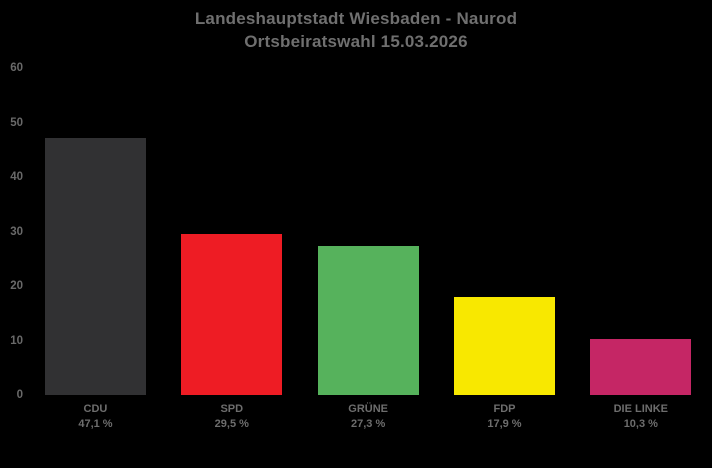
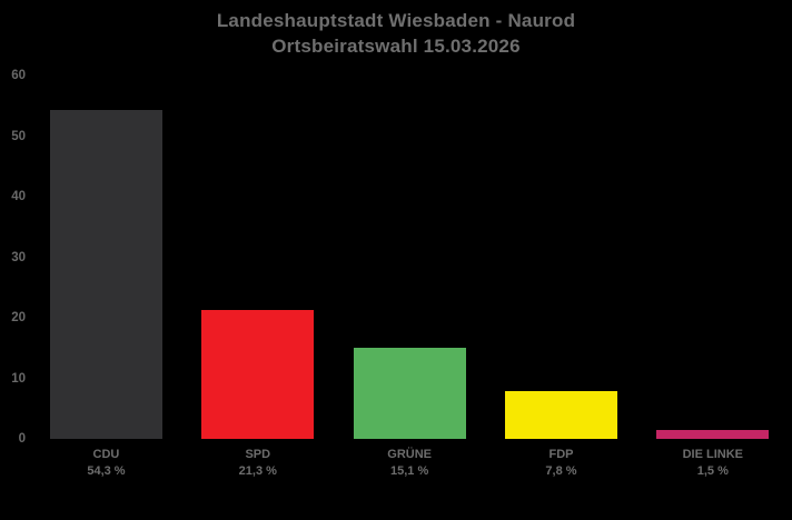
CDU: 47,1 -> 54,3
SPD: 29,5 -> 21,3
GRÜNE: 27,3 -> 15,1
FDP: 17,9 -> 7,8
DIE LINKE: 10,3 -> 1,5
